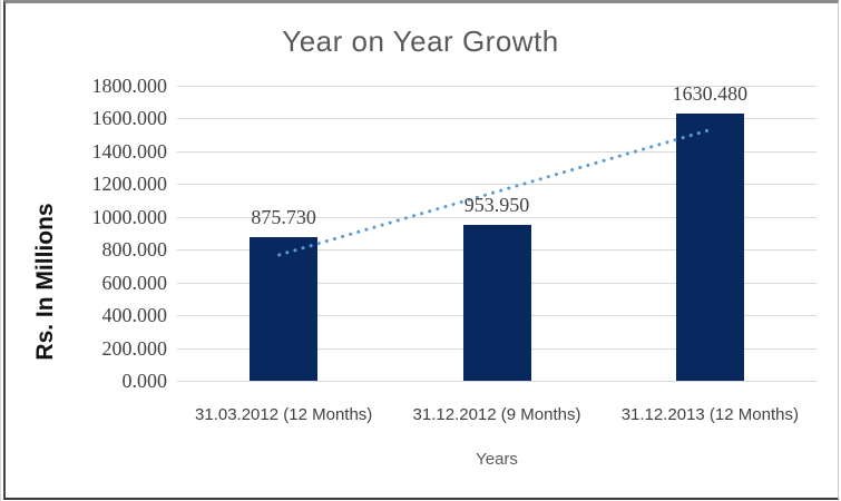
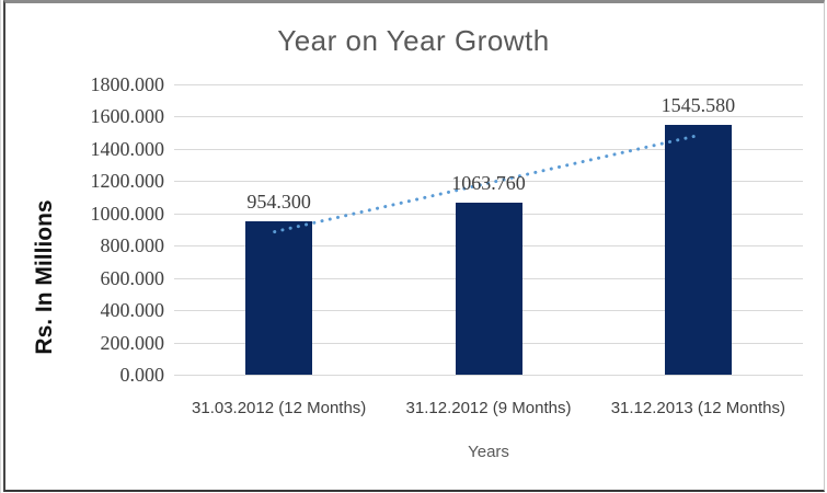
31.03.2012 (12 Months): 875.730 -> 954.300
31.12.2012 (9 Months): 953.950 -> 1063.760
31.12.2013 (12 Months): 1630.480 -> 1545.580
